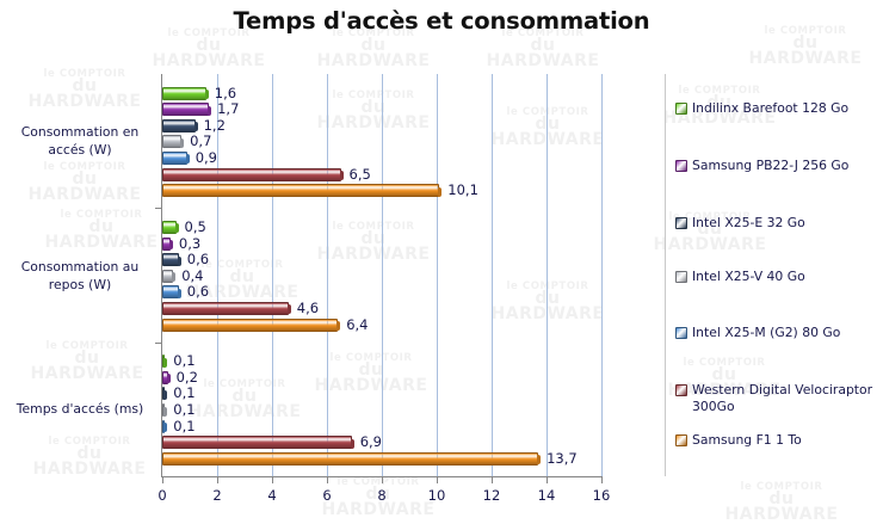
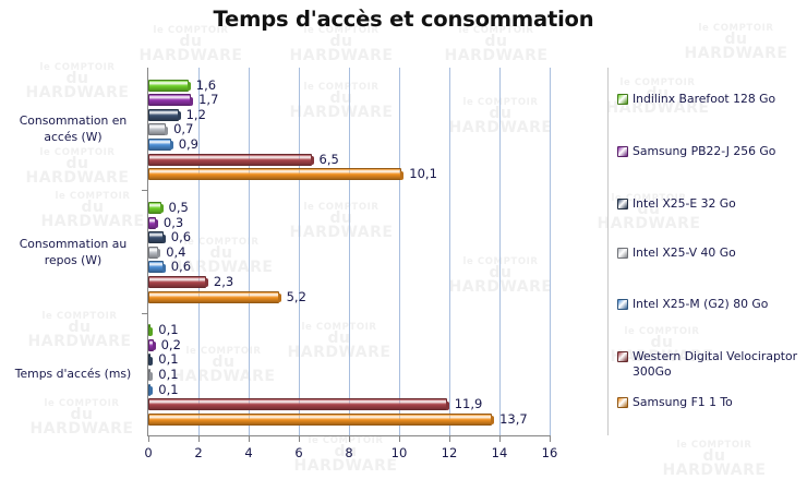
Western Digital Velociraptor 300Go/Consommation au repos (W): 4,6 -> 2,3
Samsung F1 1 To/Consommation au repos (W): 6,4 -> 5,2
Western Digital Velociraptor 300Go/Temps d'accés (ms): 6,9 -> 11,9
